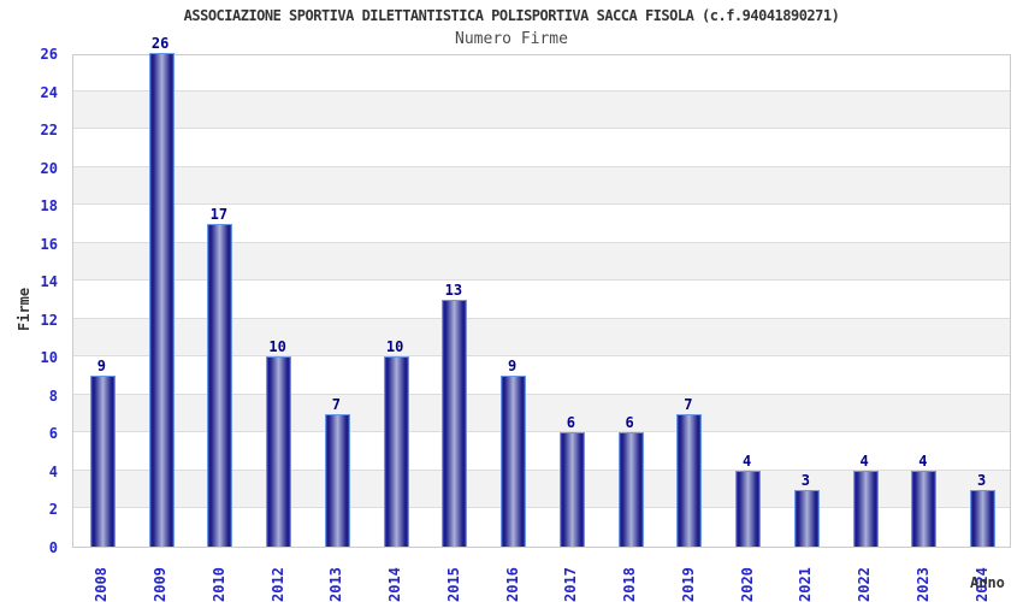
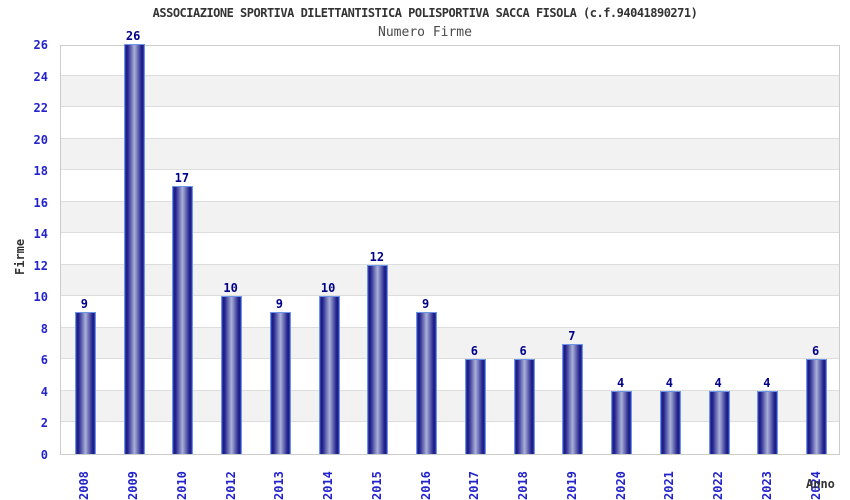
2013: 7 -> 9
2015: 13 -> 12
2021: 3 -> 4
2024: 3 -> 6
